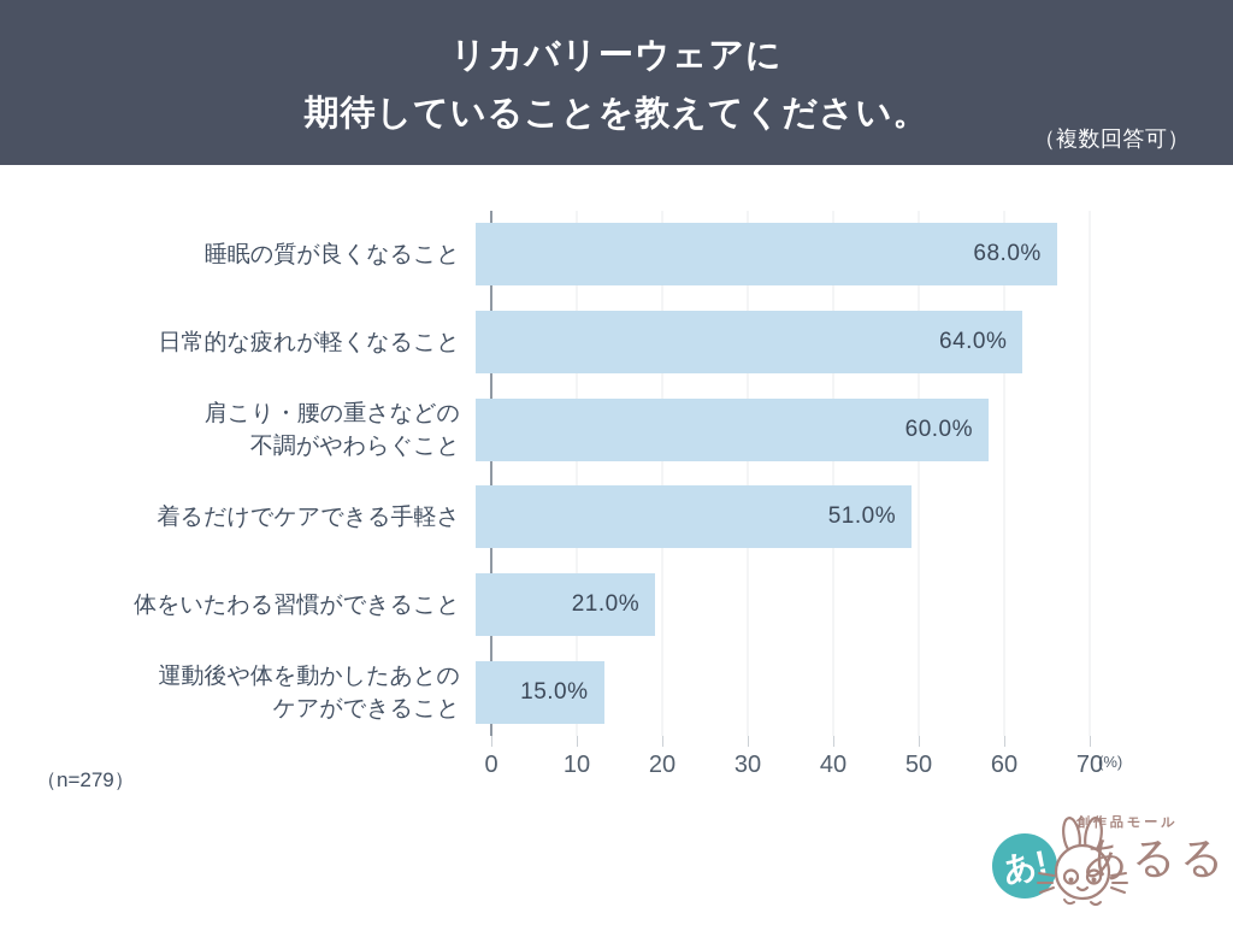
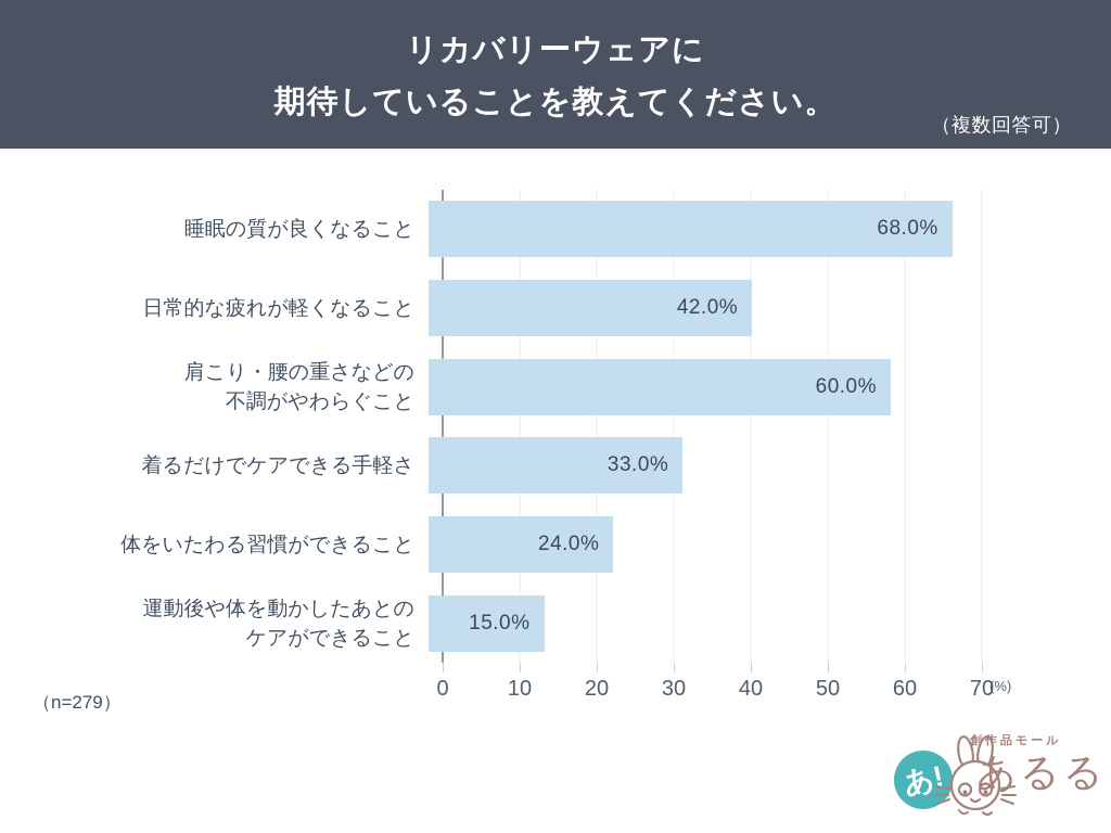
日常的な疲れが軽くなること: 64.0% -> 42.0%
着るだけでケアできる手軽さ: 51.0% -> 33.0%
体をいたわる習慣ができること: 21.0% -> 24.0%
